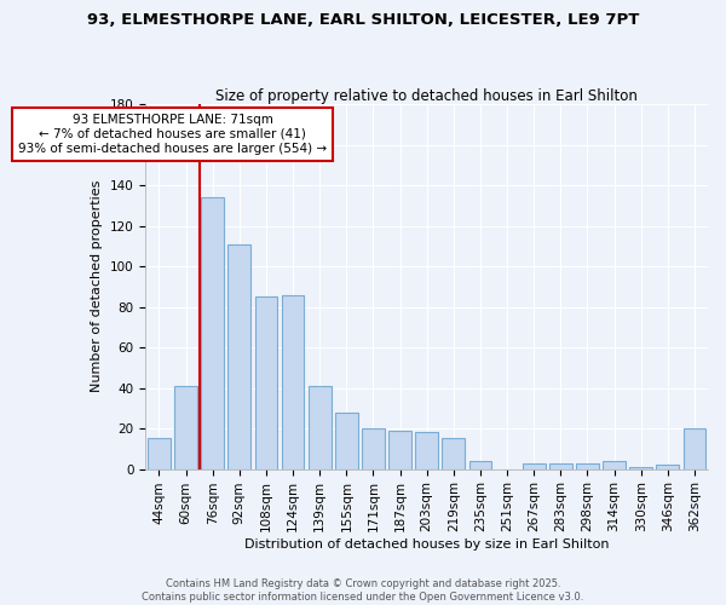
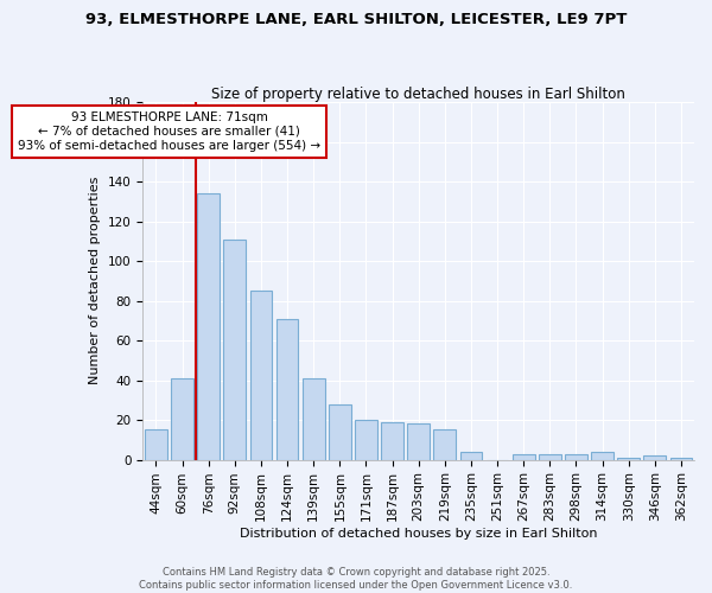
124sqm: 86 -> 71
362sqm: 20 -> 1
